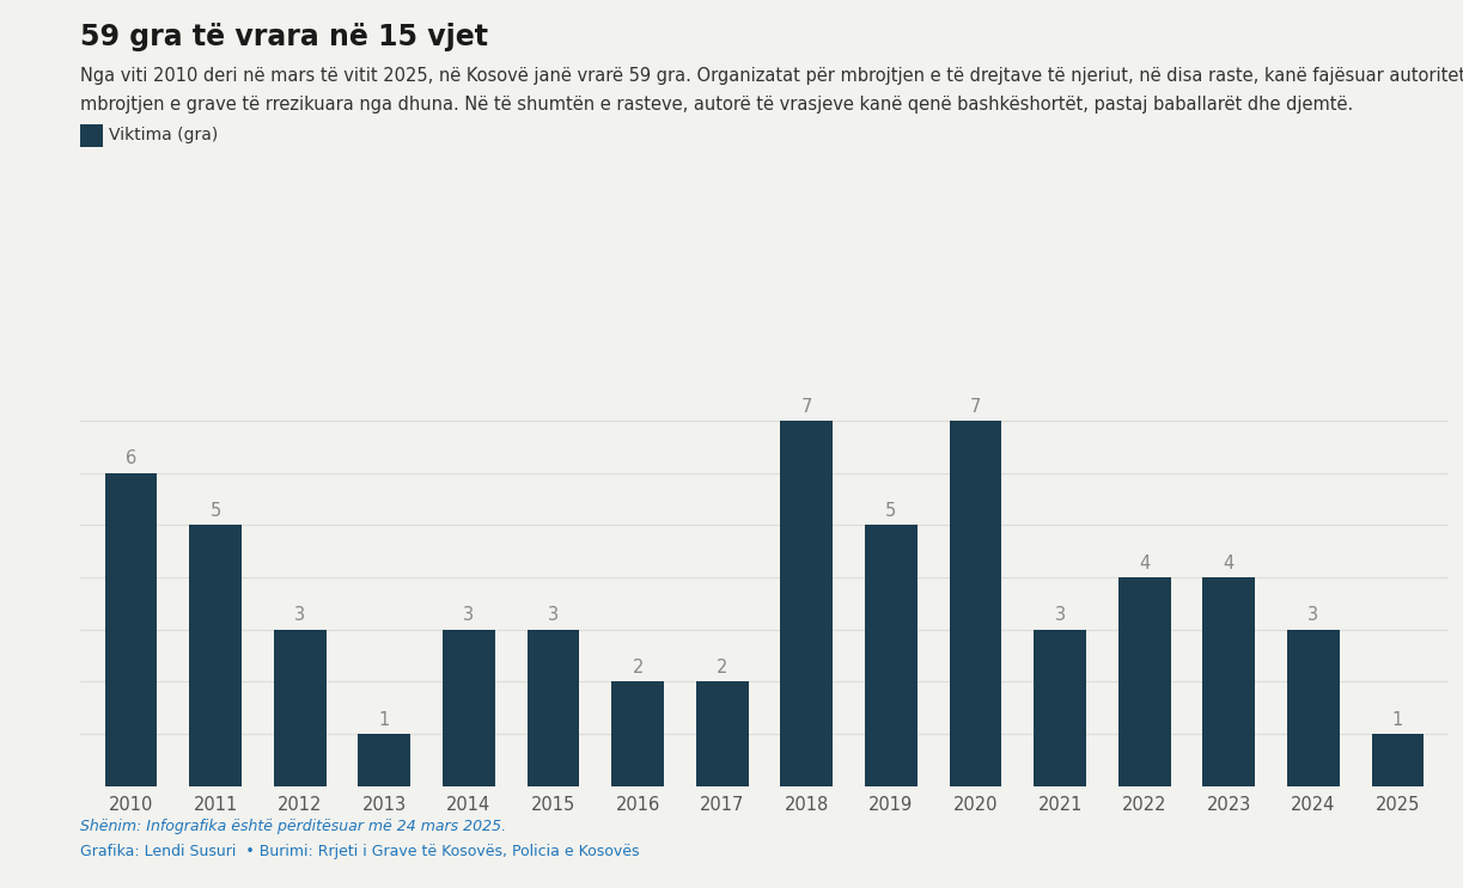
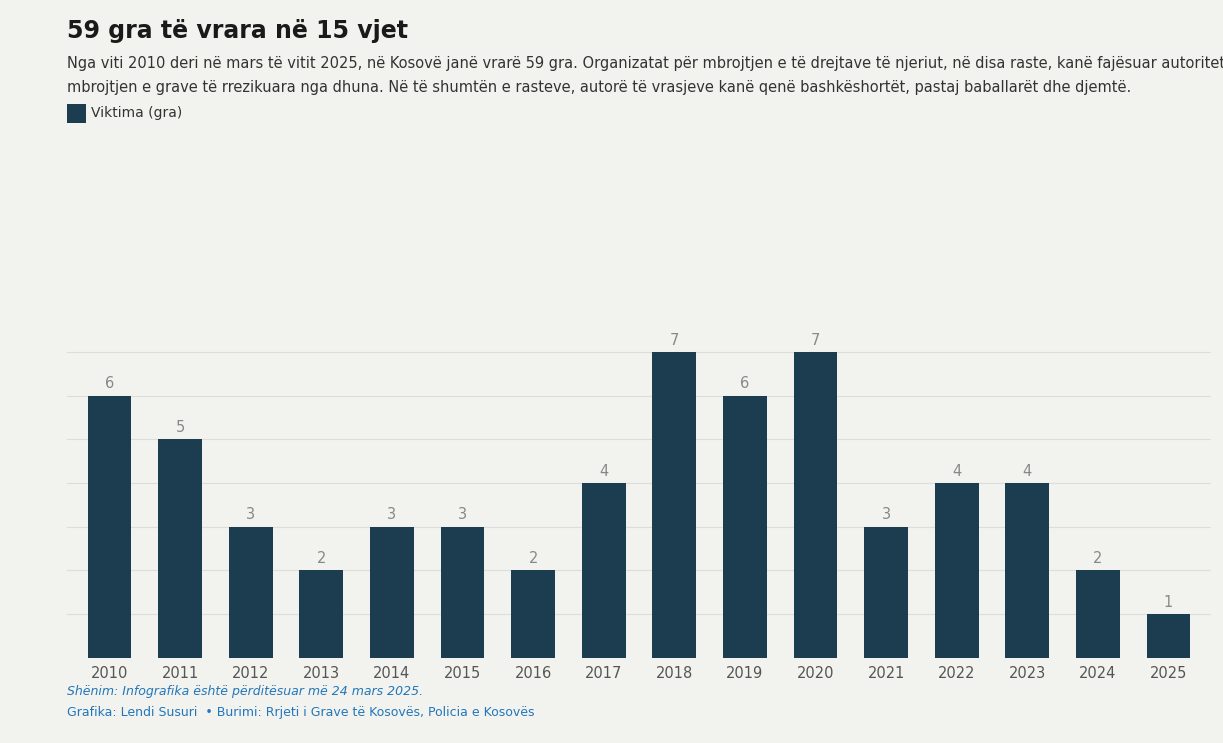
2013: 1 -> 2
2017: 2 -> 4
2019: 5 -> 6
2024: 3 -> 2
